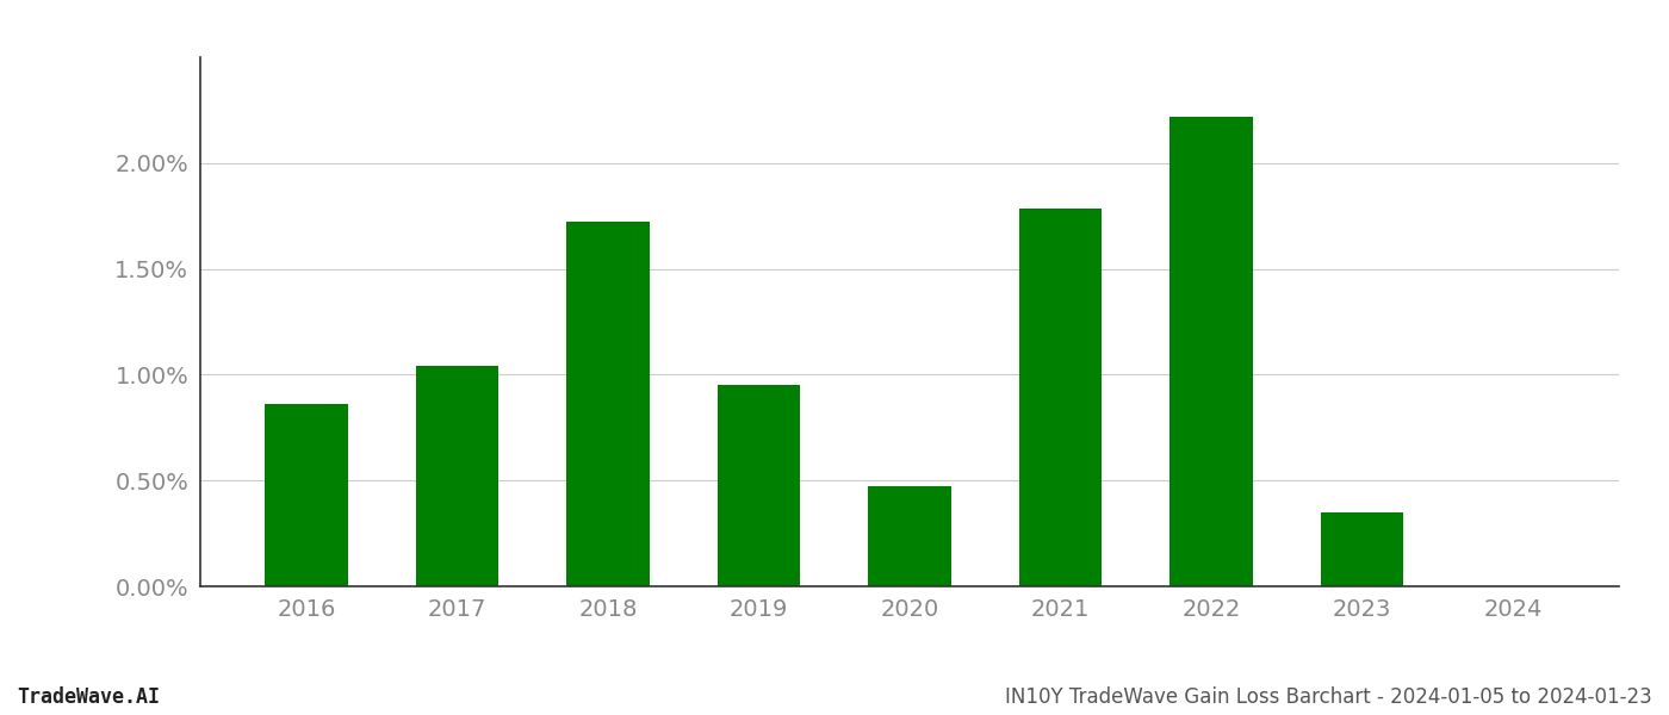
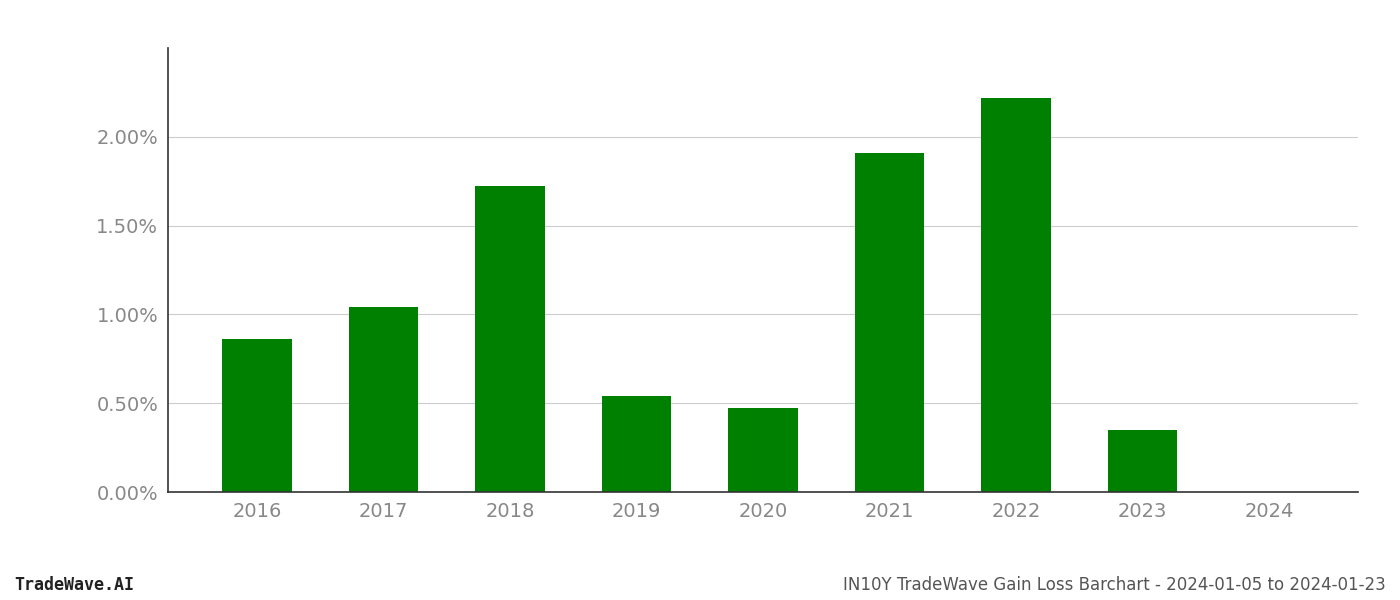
2019: 0.95% -> 0.54%
2021: 1.79% -> 1.91%
